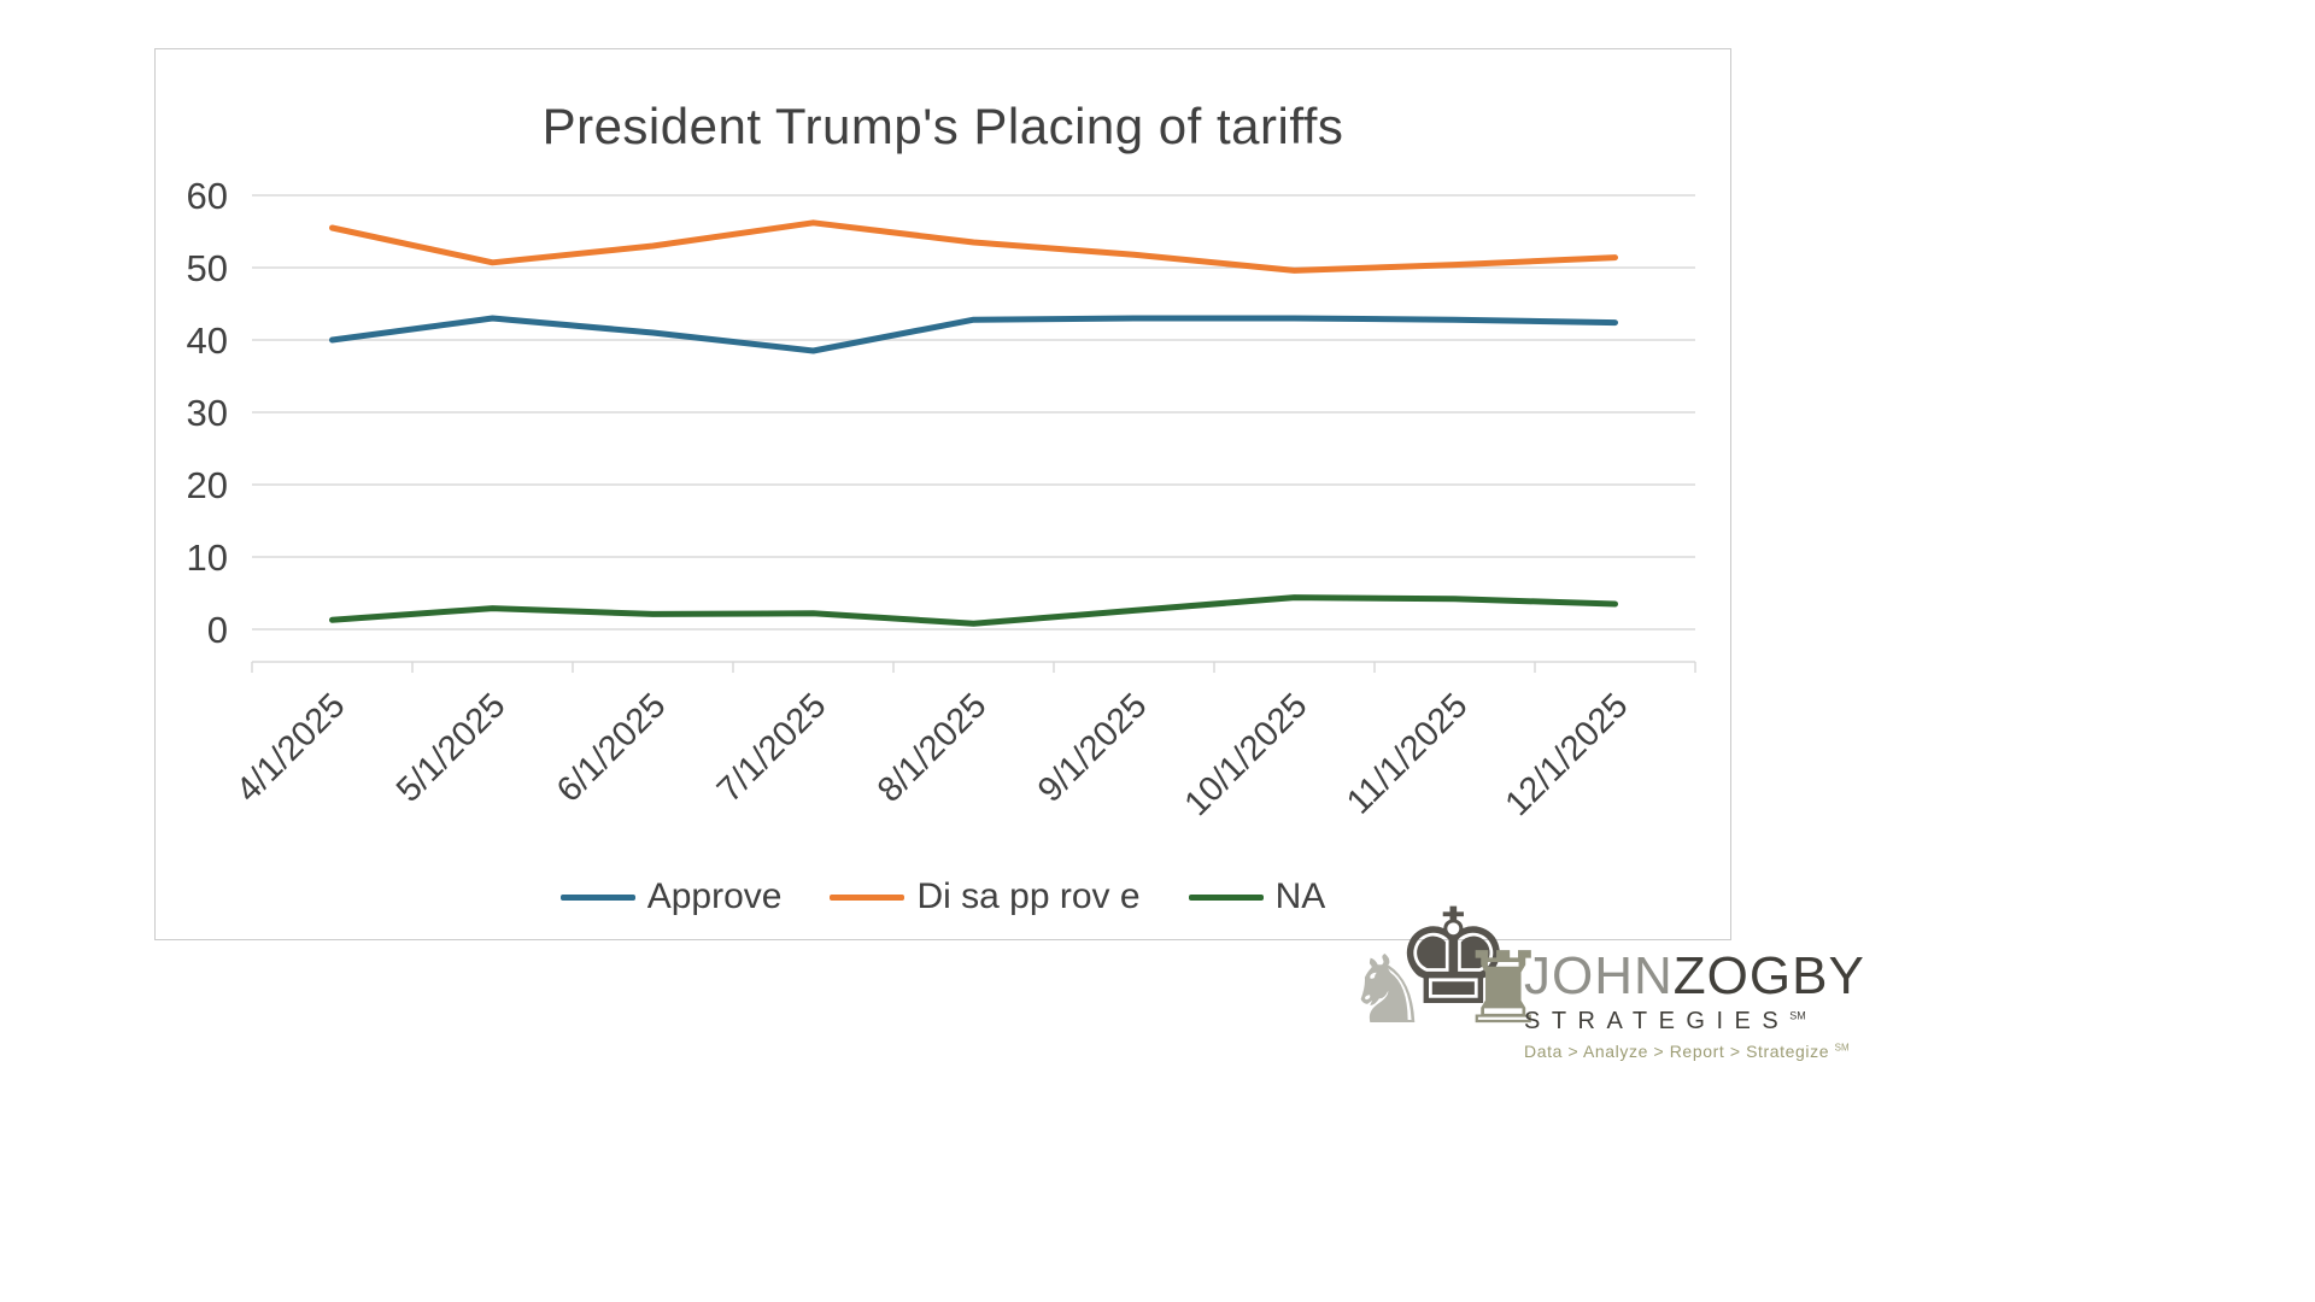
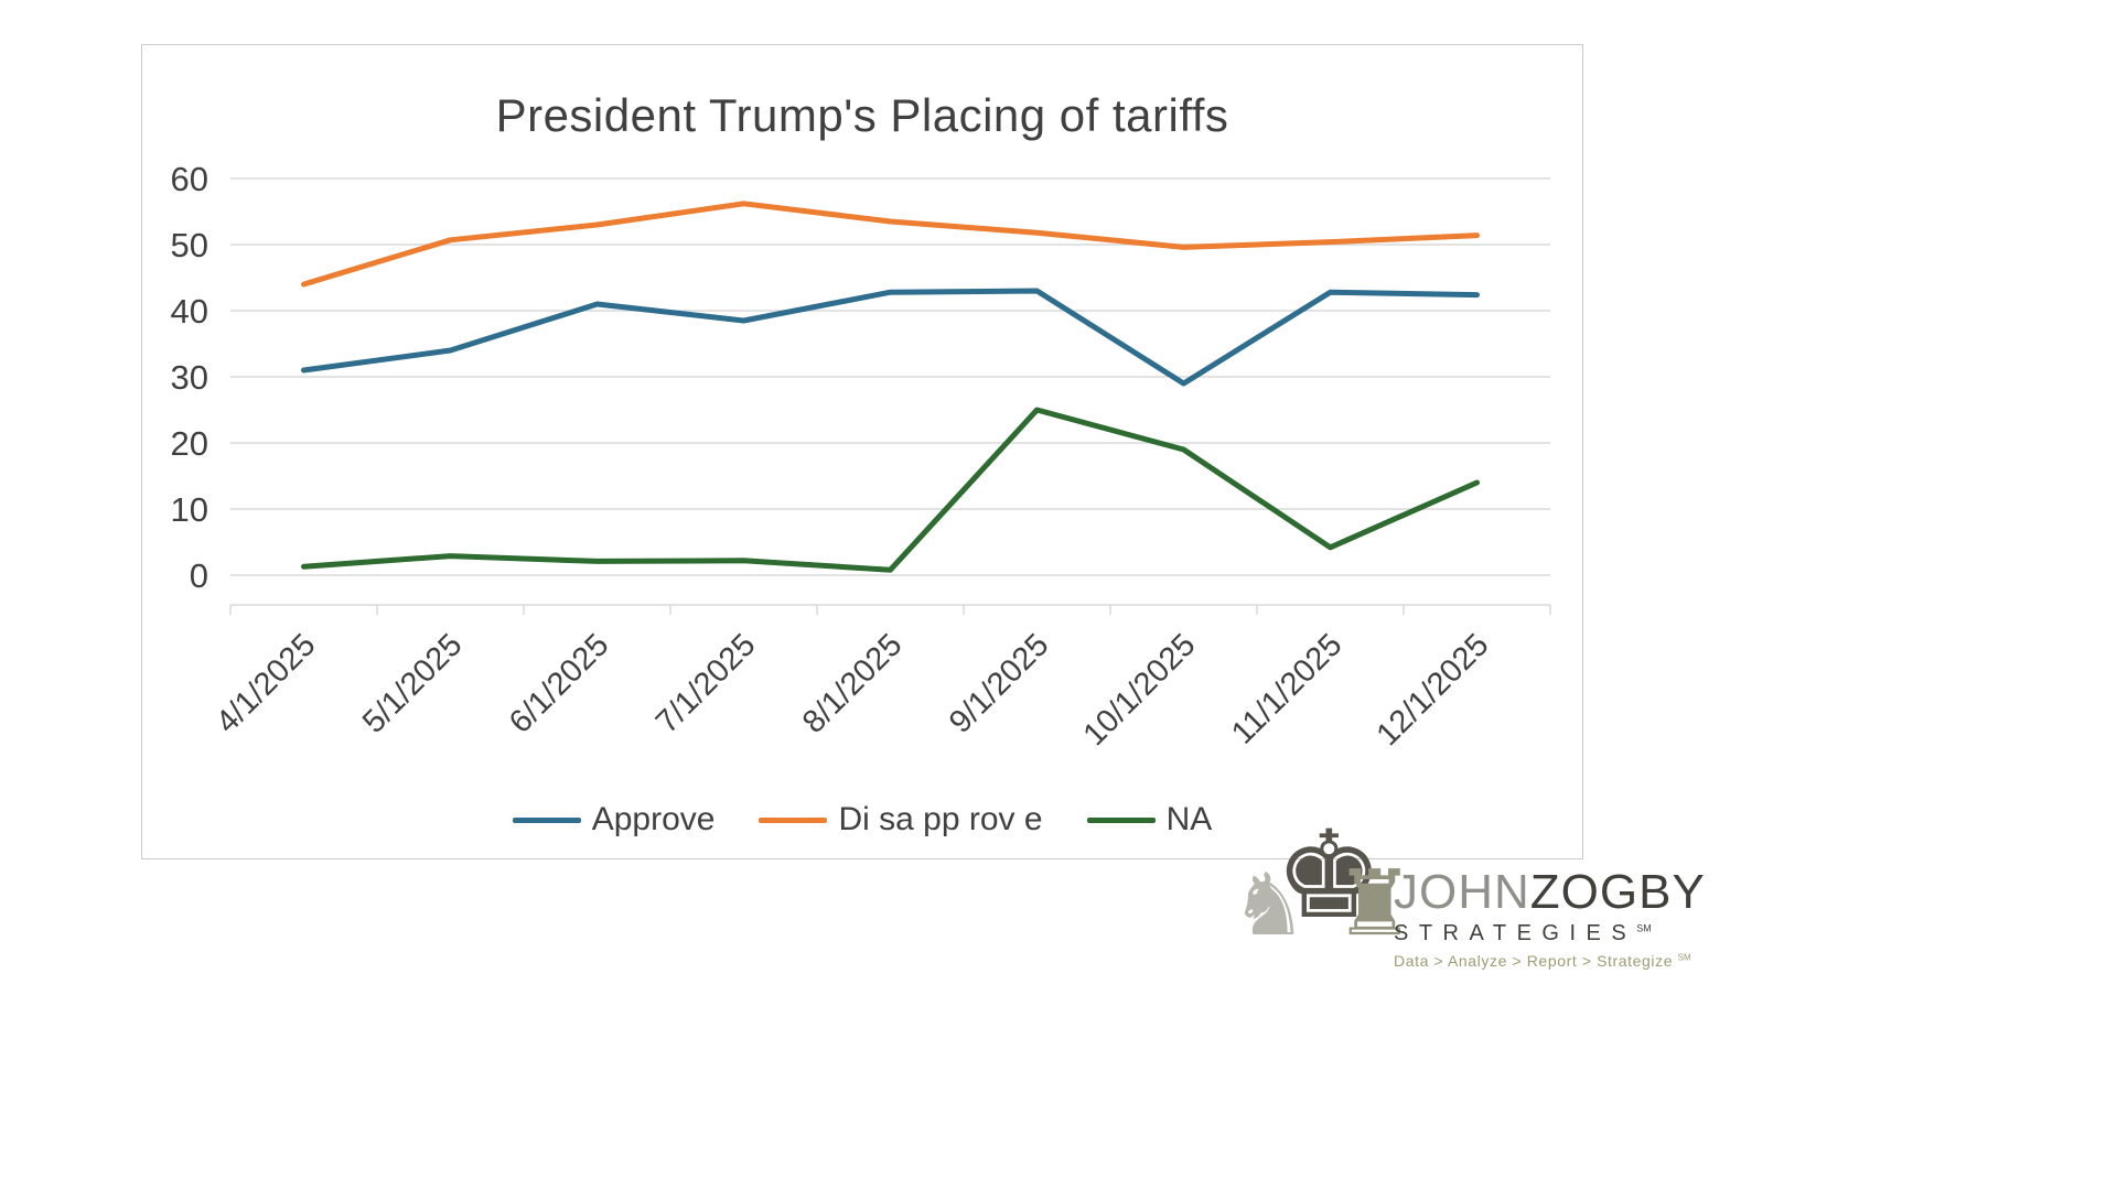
Approve/4/1/2025: 40 -> 31
Di sa pp rov e/4/1/2025: 56 -> 44
Approve/5/1/2025: 43 -> 34
NA/9/1/2025: 3 -> 25
Approve/10/1/2025: 43 -> 29
NA/10/1/2025: 4 -> 19
NA/12/1/2025: 4 -> 14
